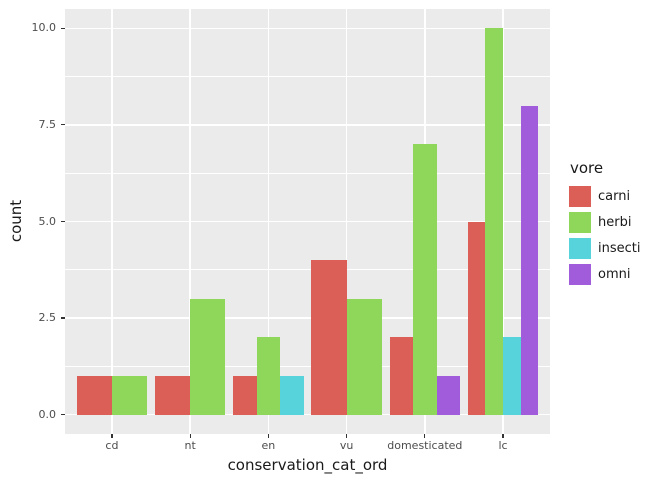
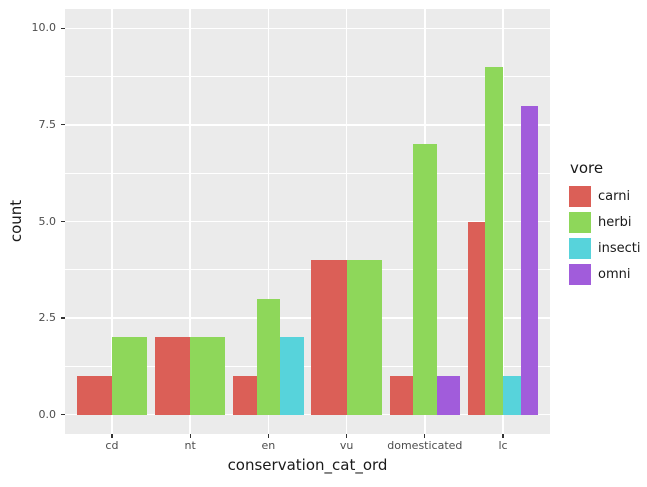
herbi/cd: 1 -> 2
carni/nt: 1 -> 2
herbi/nt: 3 -> 2
herbi/en: 2 -> 3
insecti/en: 1 -> 2
herbi/vu: 3 -> 4
carni/domesticated: 2 -> 1
herbi/lc: 10 -> 9
insecti/lc: 2 -> 1
